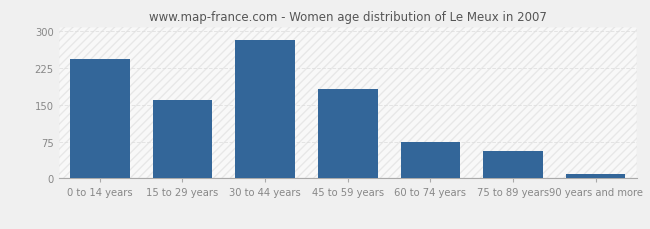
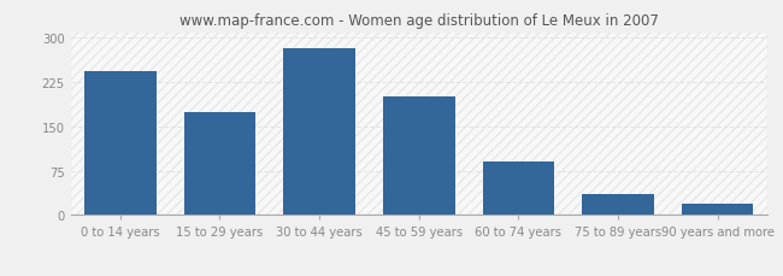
15 to 29 years: 160 -> 175
45 to 59 years: 182 -> 200
60 to 74 years: 75 -> 90
75 to 89 years: 55 -> 35
90 years and more: 8 -> 20
